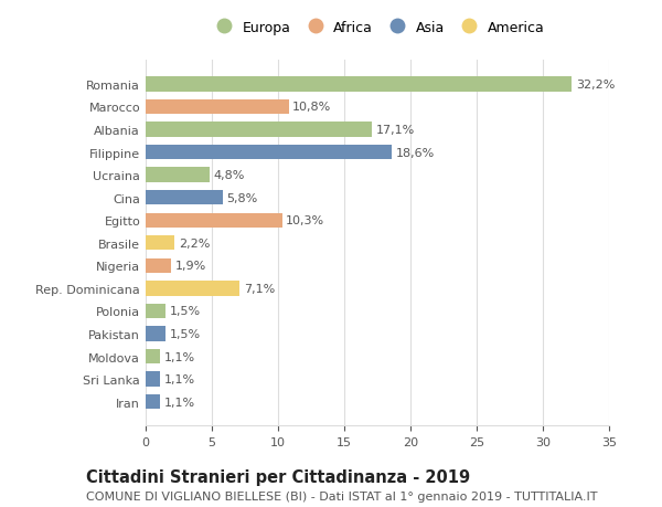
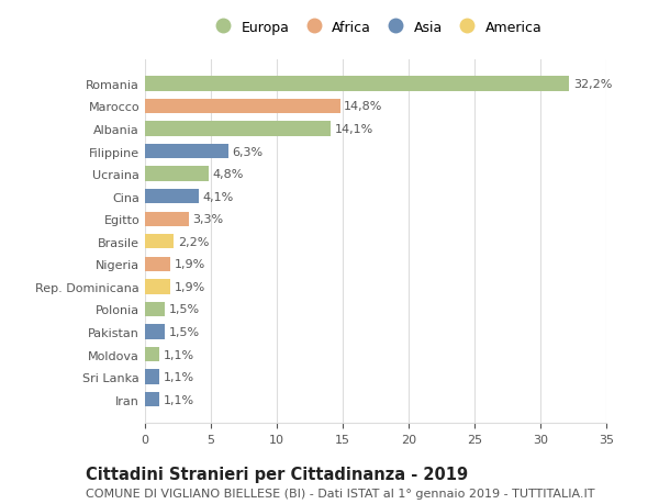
Marocco: 10,8% -> 14,8%
Albania: 17,1% -> 14,1%
Filippine: 18,6% -> 6,3%
Cina: 5,8% -> 4,1%
Egitto: 10,3% -> 3,3%
Rep. Dominicana: 7,1% -> 1,9%
